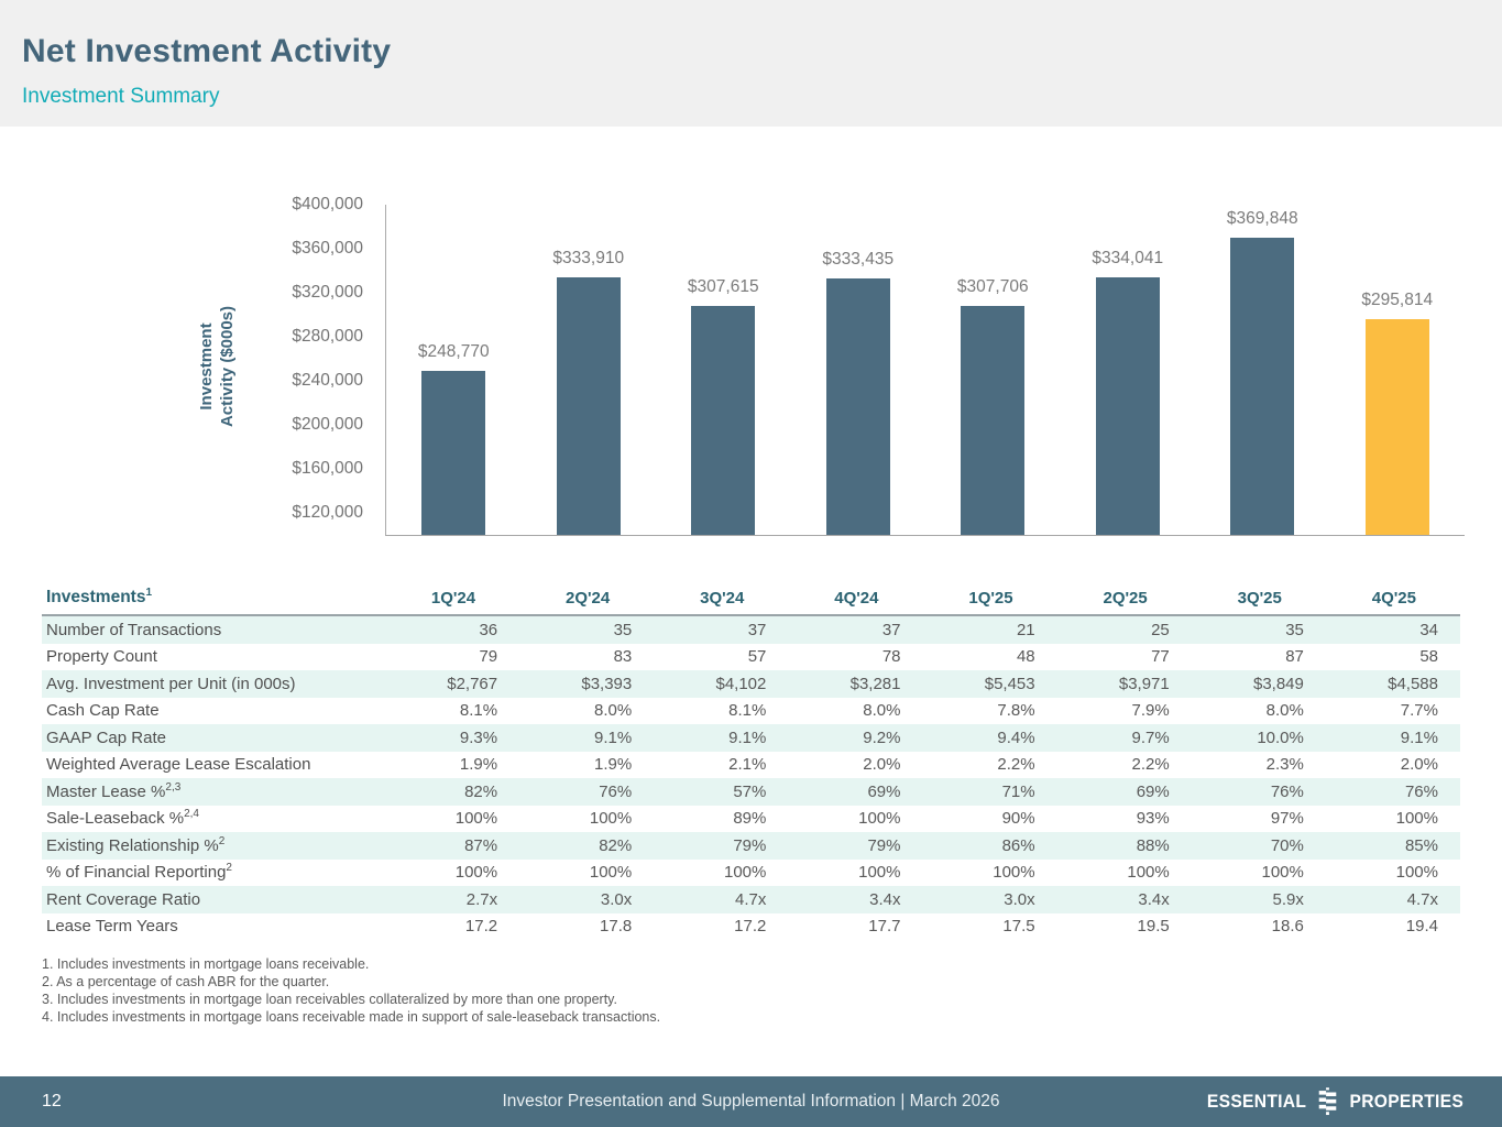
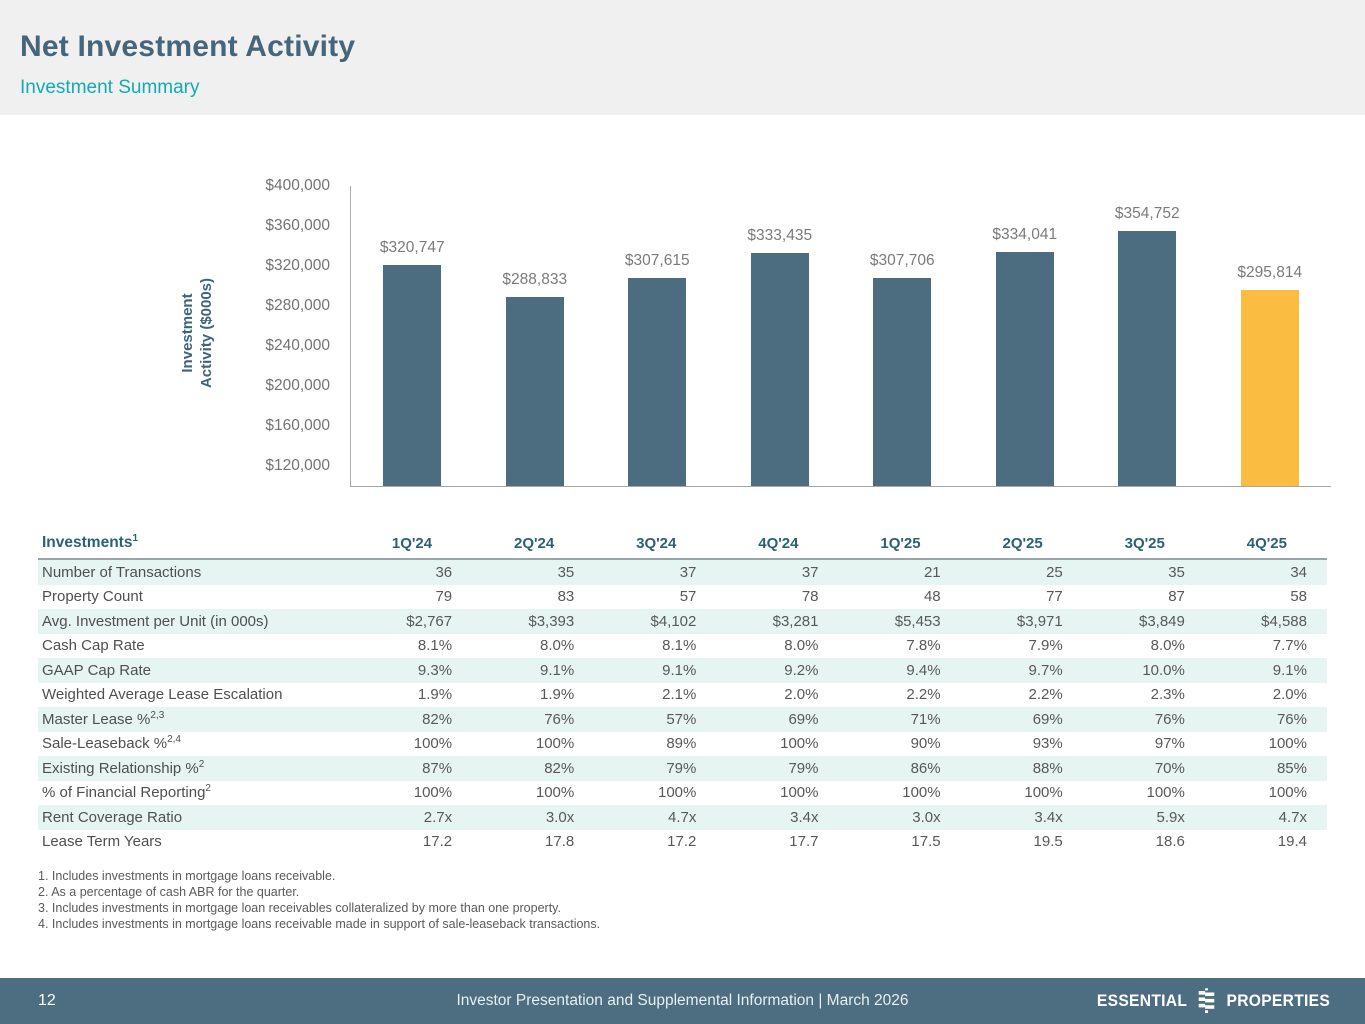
1Q'24: $248,770 -> $320,747
2Q'24: $333,910 -> $288,833
3Q'25: $369,848 -> $354,752
